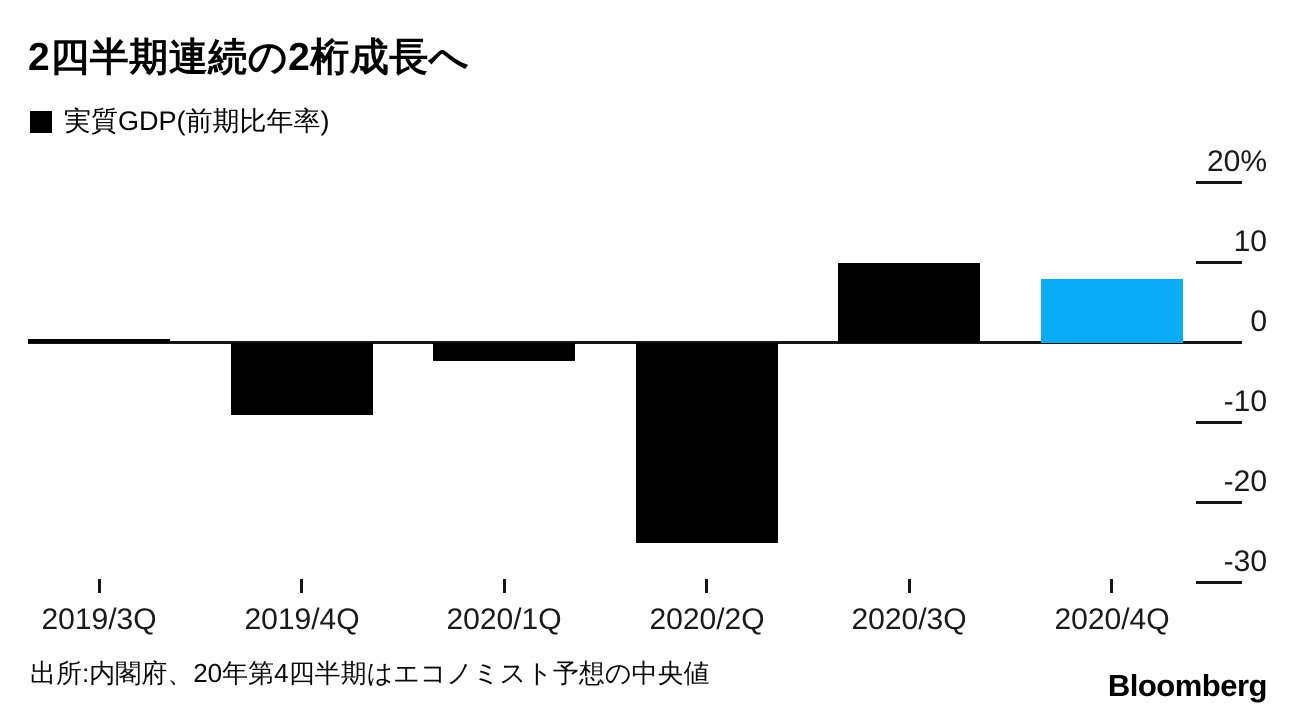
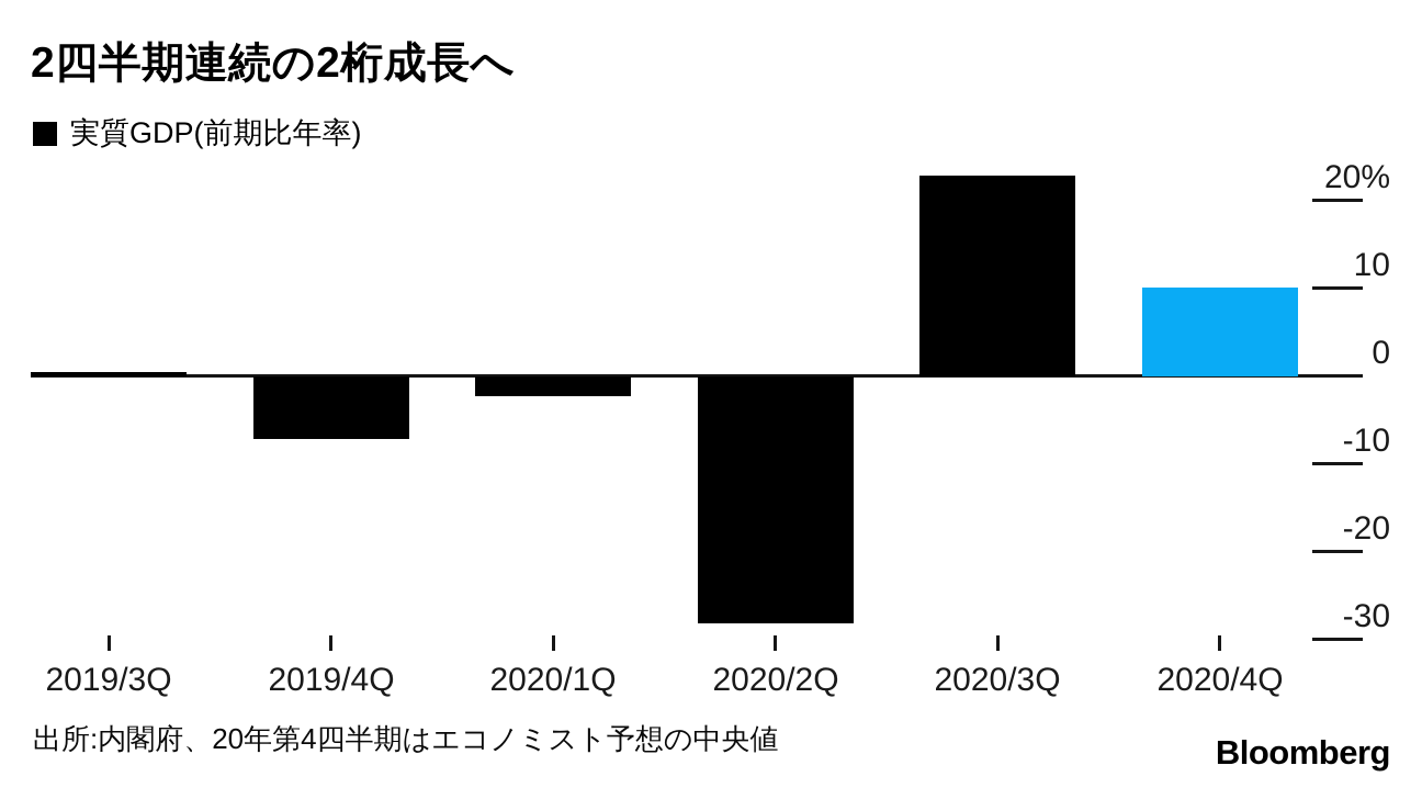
2019/4Q: -9% -> -7%
2020/2Q: -25% -> -28%
2020/3Q: 10% -> 23%
2020/4Q: 8% -> 10%
